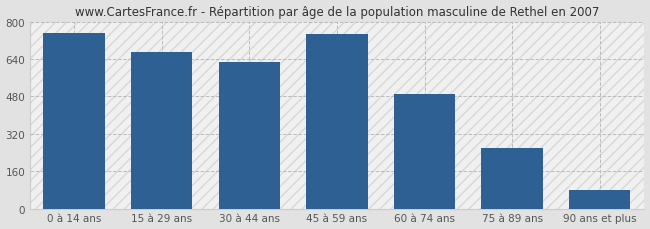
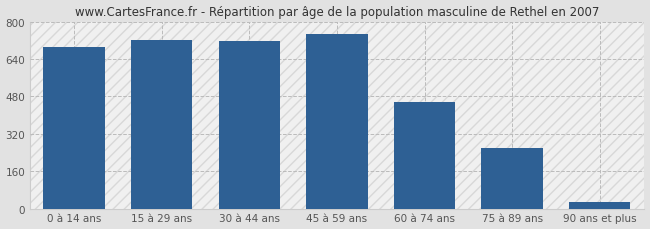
0 à 14 ans: 750 -> 690
15 à 29 ans: 670 -> 720
30 à 44 ans: 625 -> 715
60 à 74 ans: 490 -> 455
90 ans et plus: 80 -> 28
